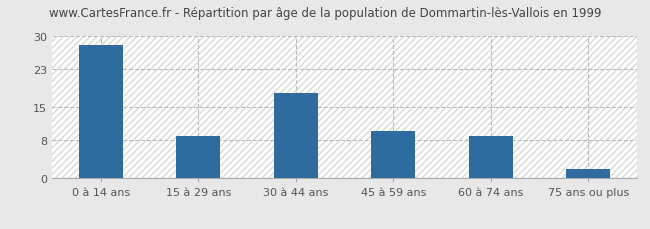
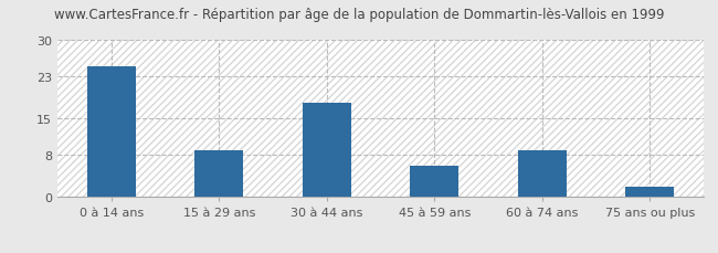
0 à 14 ans: 28 -> 25
45 à 59 ans: 10 -> 6
